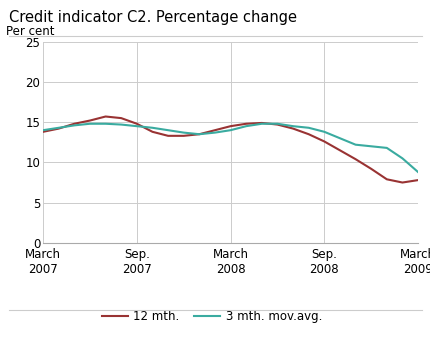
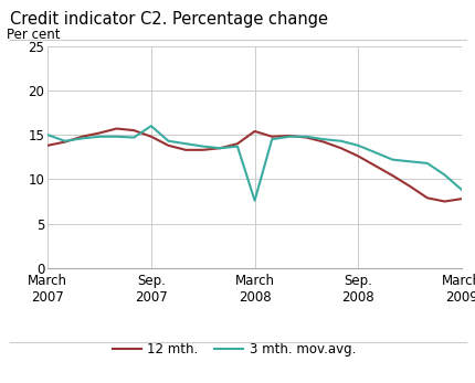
3 mth. mov.avg./March 2007: 14.0 -> 15.0
3 mth. mov.avg./Sep. 2007: 14.5 -> 16.0
12 mth./March 2008: 14.5 -> 15.4
3 mth. mov.avg./March 2008: 14.0 -> 7.6
